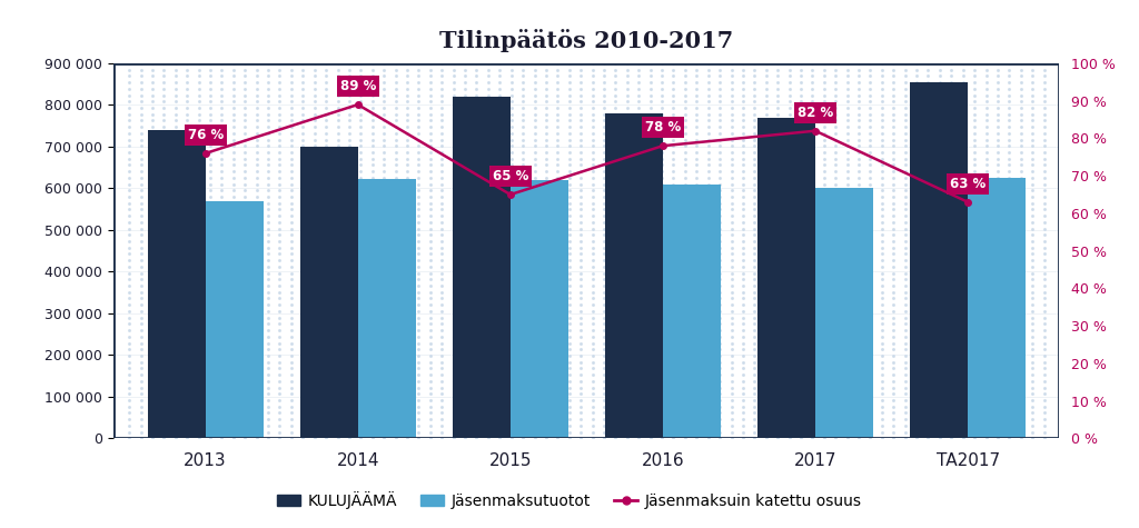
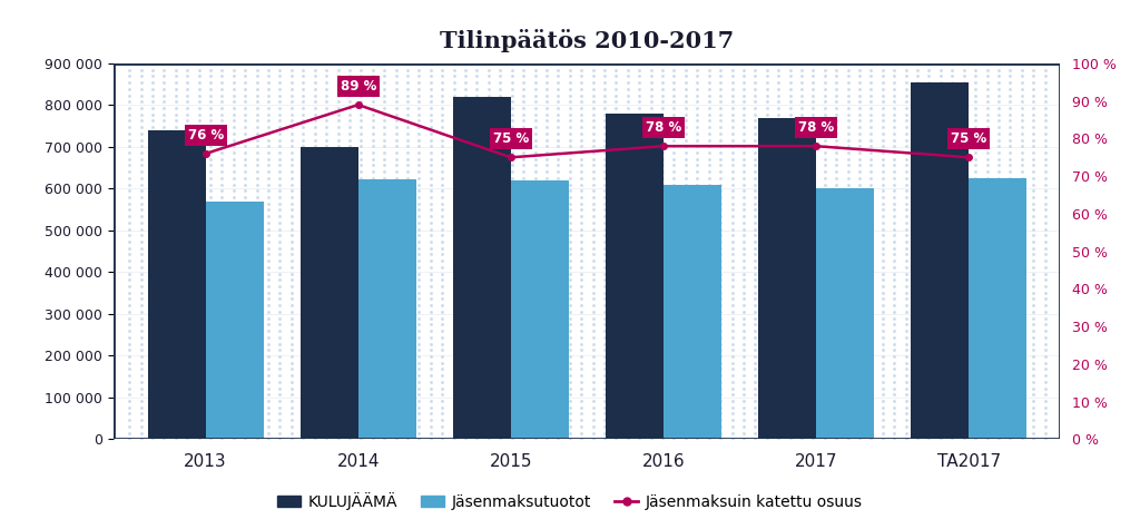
Jäsenmaksuin katettu osuus/2015: 65 -> 75
Jäsenmaksuin katettu osuus/2017: 82 -> 78
Jäsenmaksuin katettu osuus/TA2017: 63 -> 75
